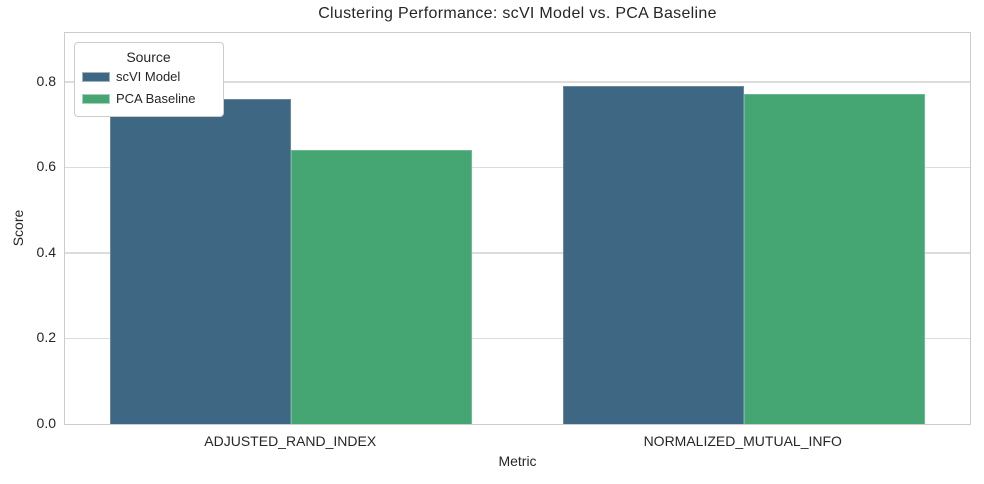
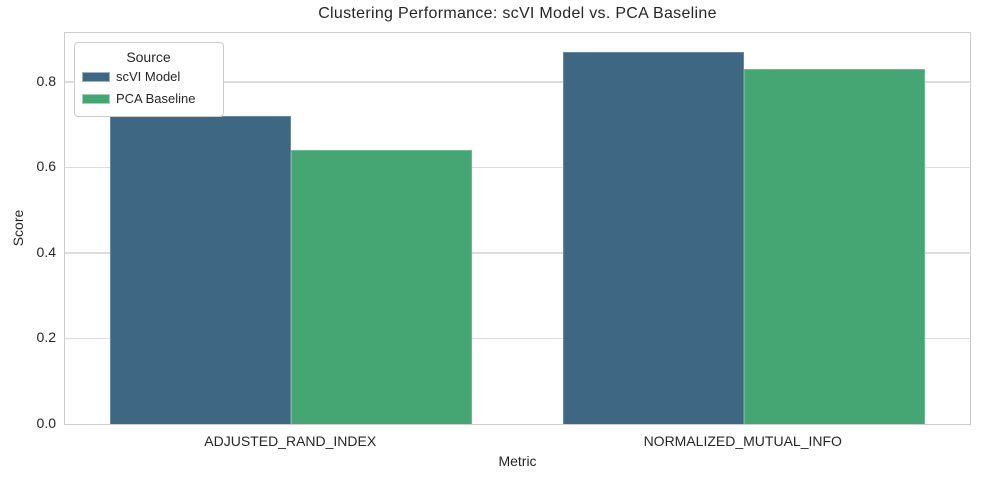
scVI Model/ADJUSTED_RAND_INDEX: 0.76 -> 0.72
scVI Model/NORMALIZED_MUTUAL_INFO: 0.79 -> 0.87
PCA Baseline/NORMALIZED_MUTUAL_INFO: 0.77 -> 0.83
